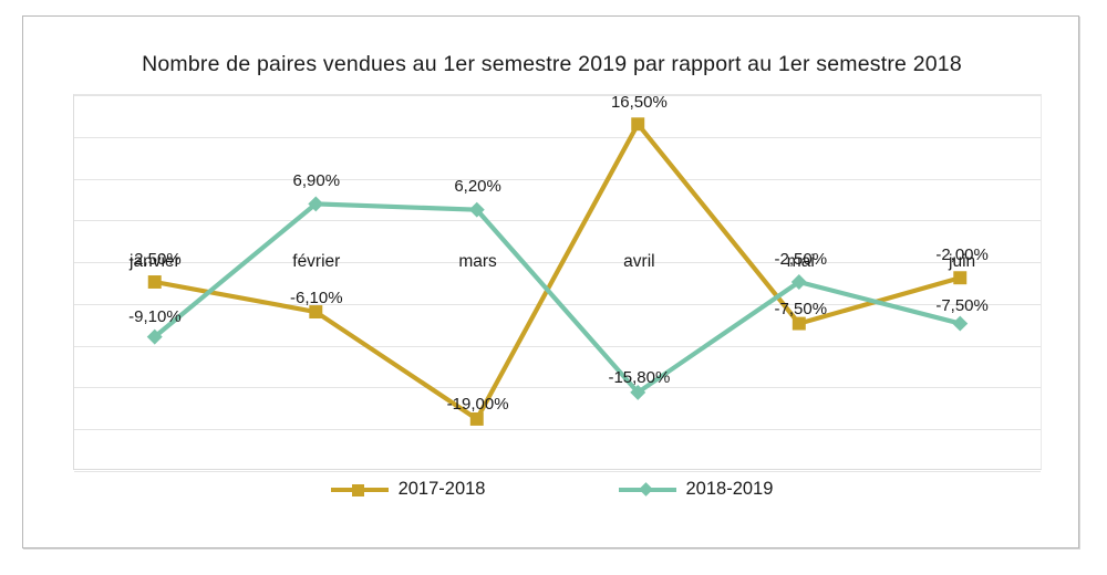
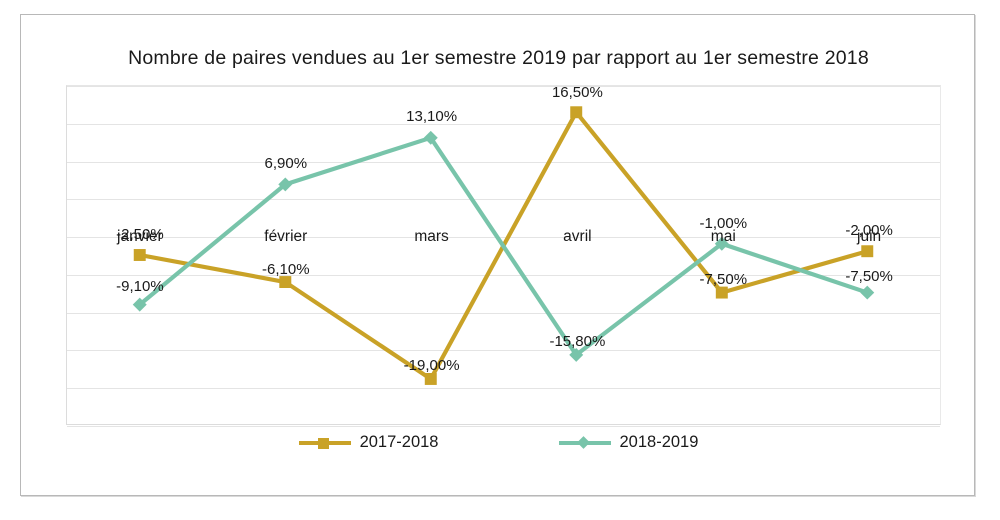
2018-2019/mars: 6,20% -> 13,10%
2018-2019/mai: -2,50% -> -1,00%
